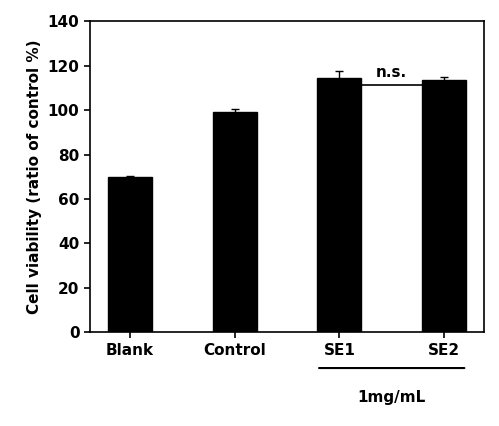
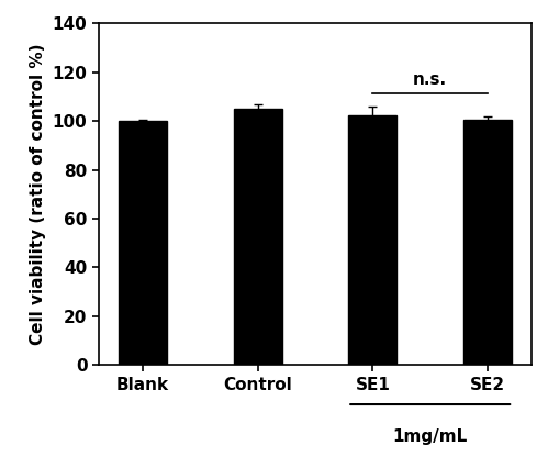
Blank: 70.0 -> 100.0
Control: 99.0 -> 105.2
SE1: 114.5 -> 102.5
SE2: 113.5 -> 100.3
